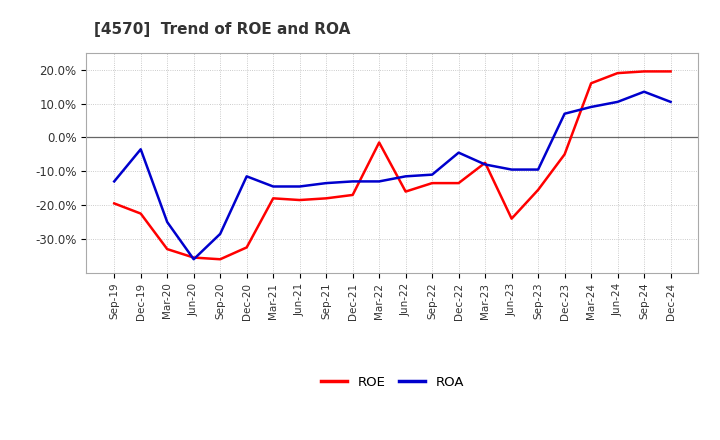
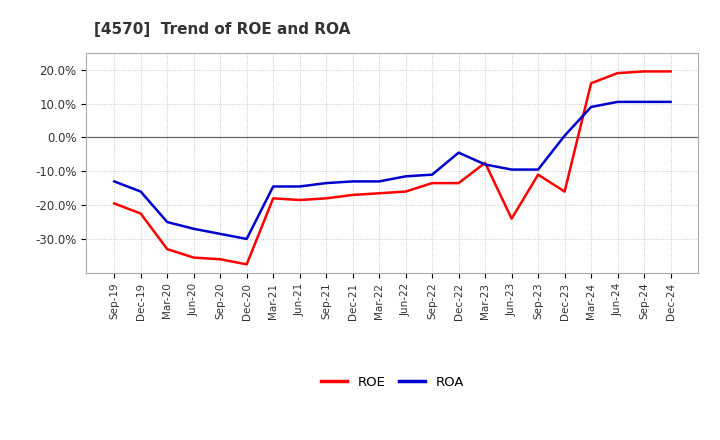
ROA/Dec-19: -3.5% -> -16.0%
ROA/Jun-20: -36.0% -> -27.0%
ROE/Dec-20: -32.5% -> -37.5%
ROA/Dec-20: -11.5% -> -30.0%
ROE/Mar-22: -1.5% -> -16.5%
ROE/Sep-23: -15.5% -> -11.0%
ROE/Dec-23: -5.0% -> -16.0%
ROA/Dec-23: 7.0% -> 0.5%
ROA/Sep-24: 13.5% -> 10.5%
